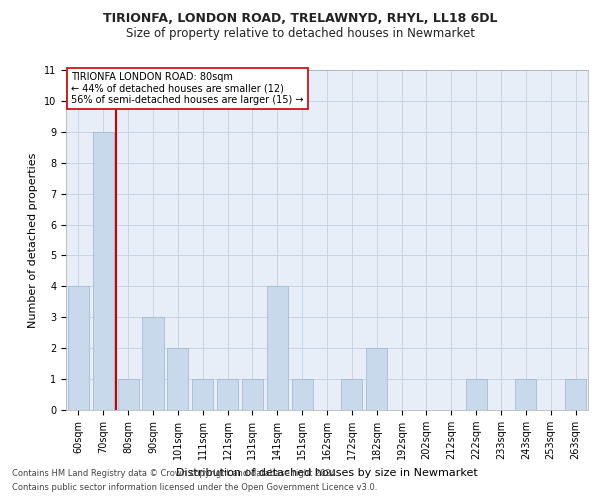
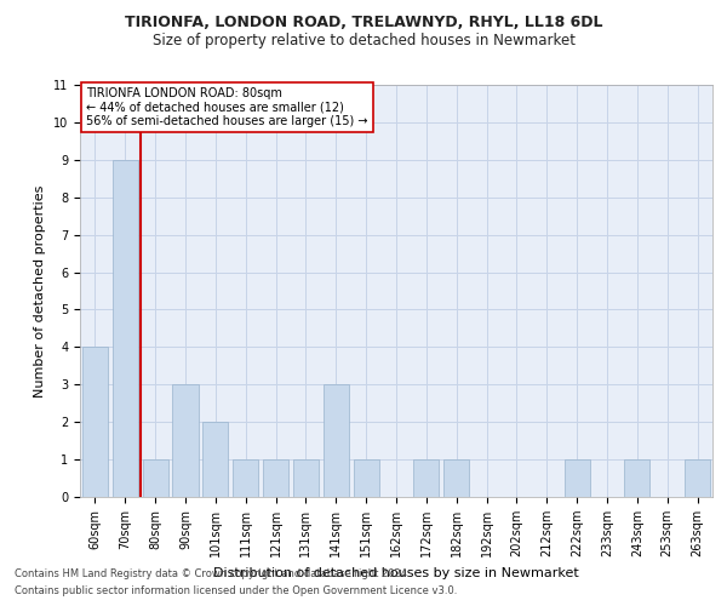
141sqm: 4 -> 3
182sqm: 2 -> 1
